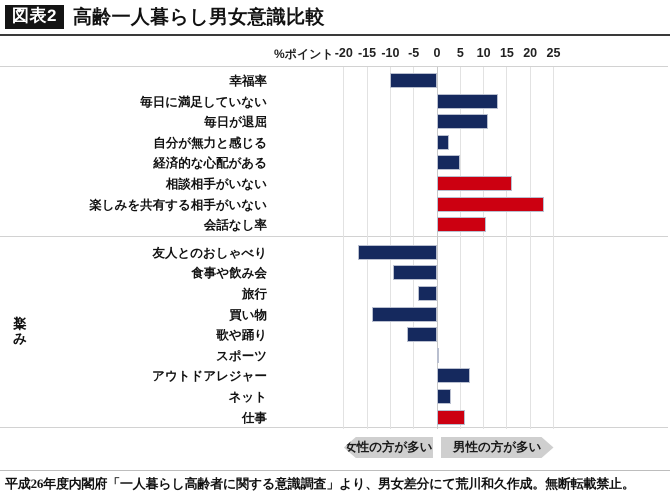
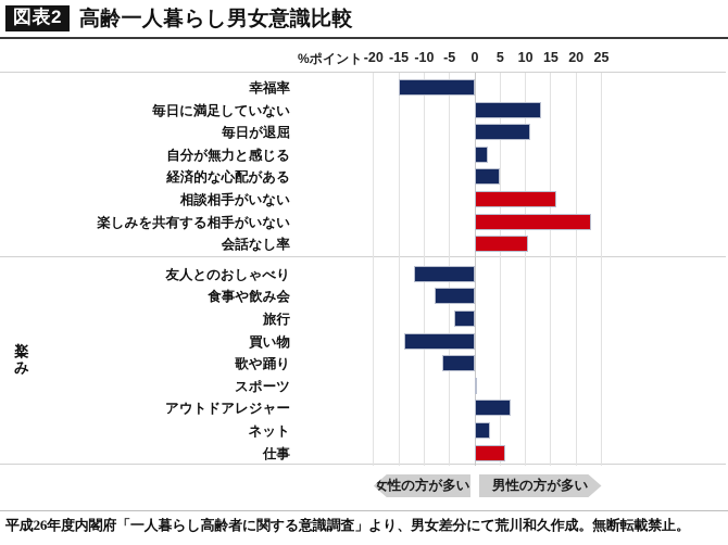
幸福率: -10 -> -15
友人とのおしゃべり: -17 -> -12
食事や飲み会: -10 -> -8
